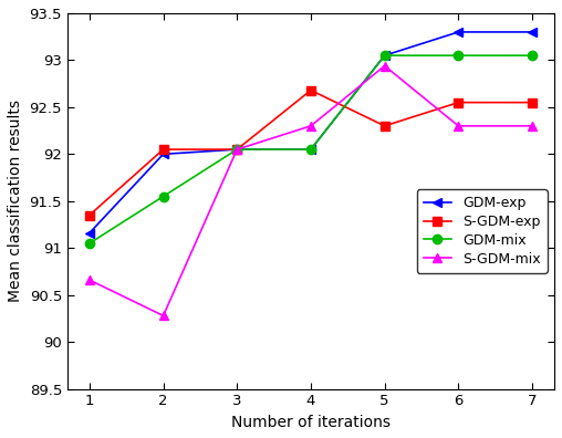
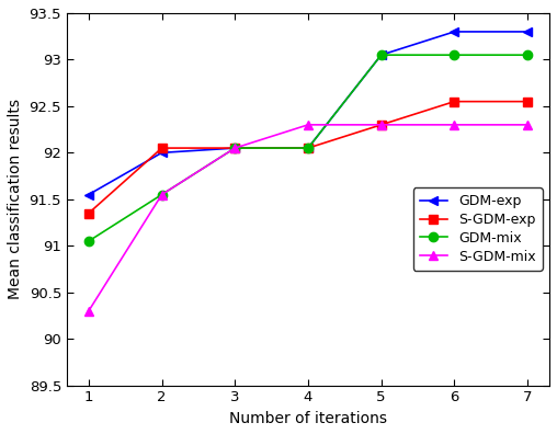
GDM-exp/1: 91.16 -> 91.55
S-GDM-mix/1: 90.66 -> 90.30
S-GDM-mix/2: 90.28 -> 91.55
S-GDM-exp/4: 92.68 -> 92.05
S-GDM-mix/5: 92.94 -> 92.30
